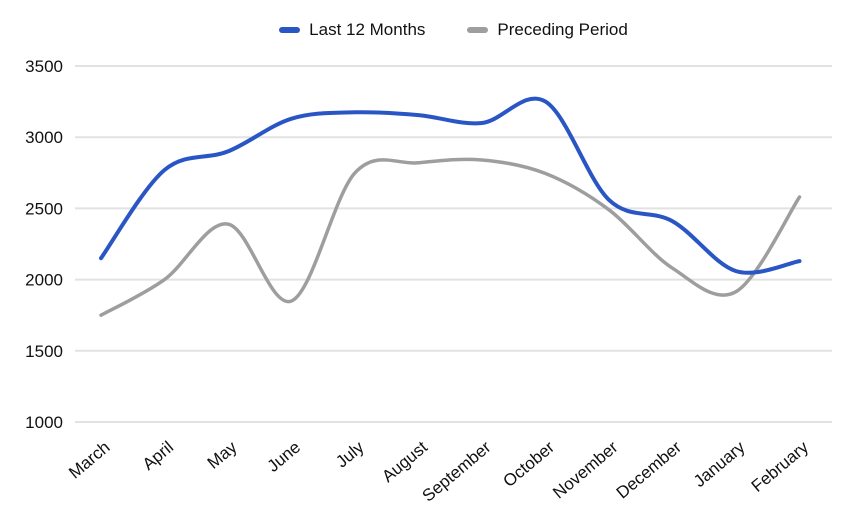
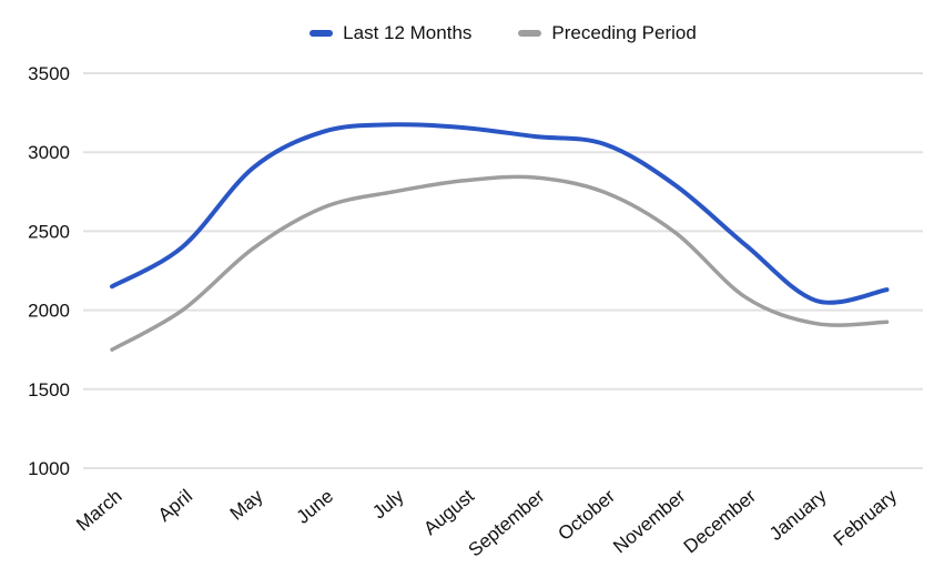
Last 12 Months/April: 2770 -> 2400
Preceding Period/June: 1850 -> 2650
Last 12 Months/October: 3250 -> 3050
Last 12 Months/November: 2560 -> 2790
Preceding Period/February: 2580 -> 1920
